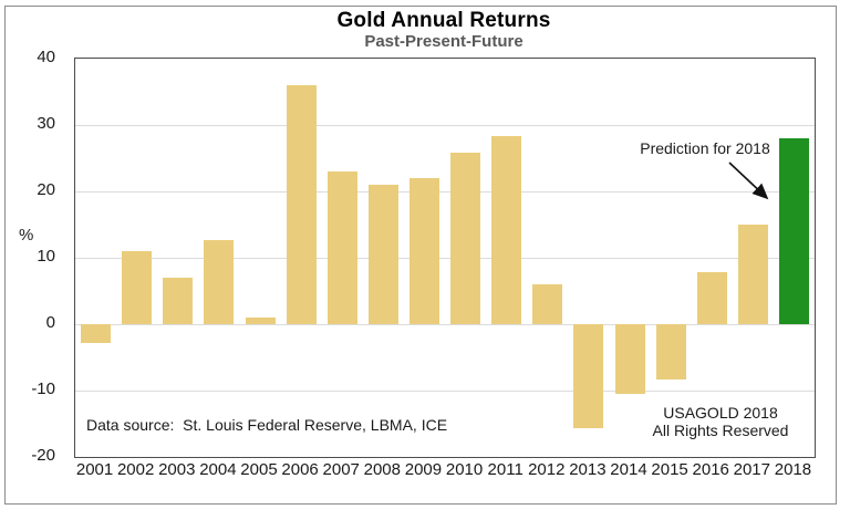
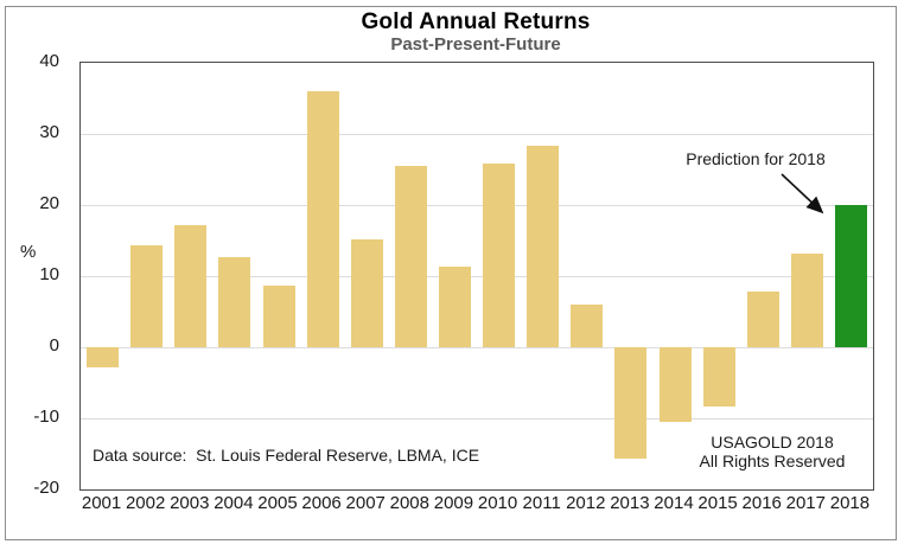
2002: 11 -> 14
2003: 7 -> 17
2005: 1 -> 9
2007: 23 -> 15
2008: 21 -> 26
2009: 22 -> 11
2017: 15 -> 13
2018: 28 -> 20
